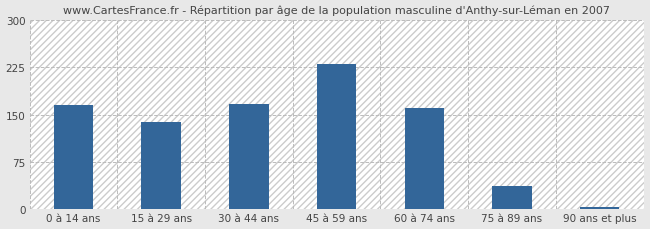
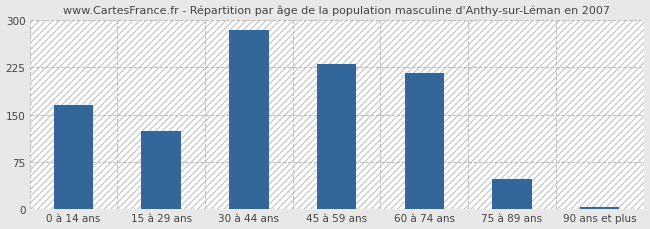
15 à 29 ans: 138 -> 124
30 à 44 ans: 167 -> 284
60 à 74 ans: 160 -> 216
75 à 89 ans: 37 -> 48
